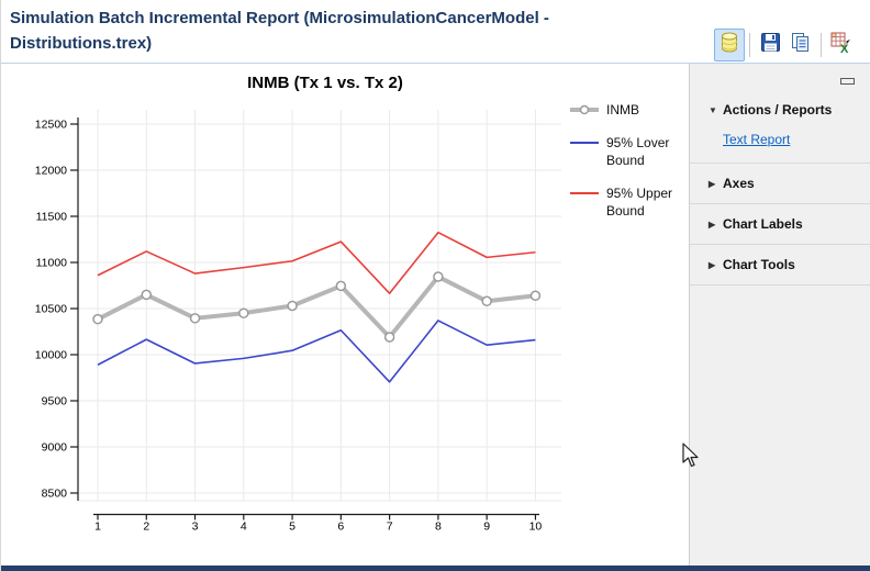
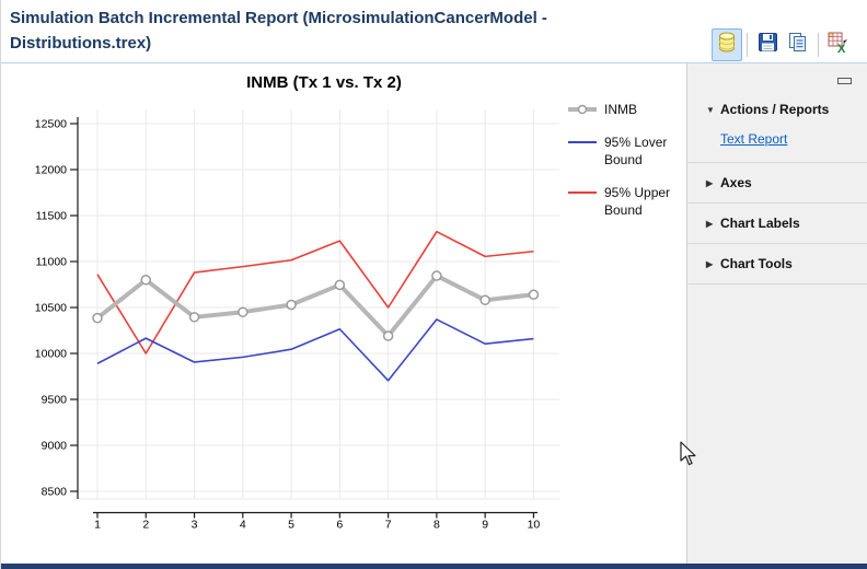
INMB/2: 10600 -> 10800
95% Upper Bound/2: 11100 -> 10000
95% Upper Bound/7: 10700 -> 10500
